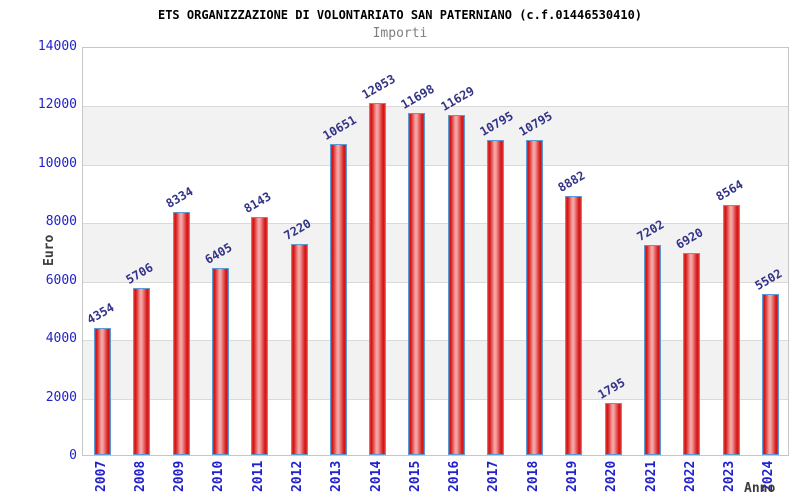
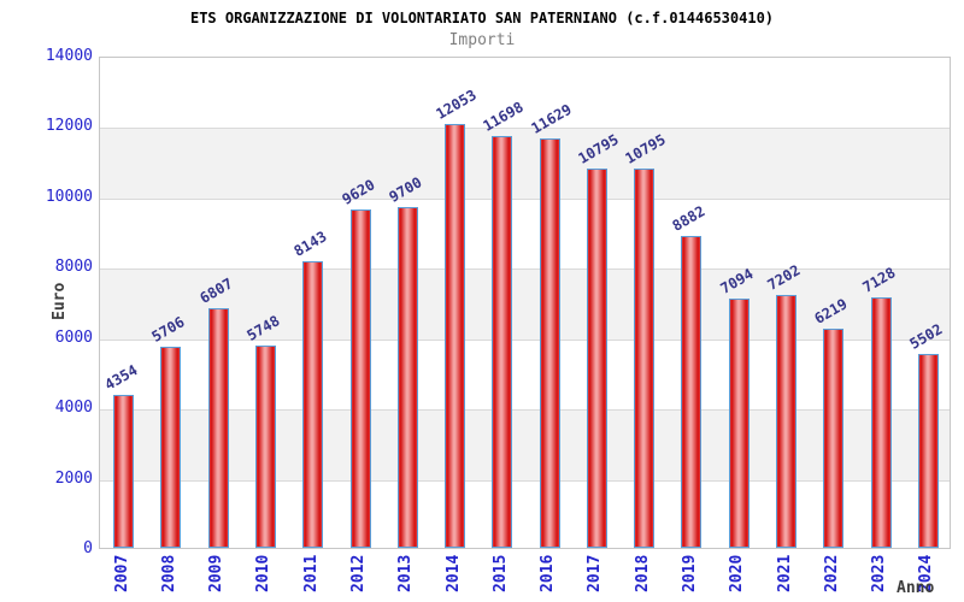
2009: 8334 -> 6807
2010: 6405 -> 5748
2012: 7220 -> 9620
2013: 10651 -> 9700
2020: 1795 -> 7094
2022: 6920 -> 6219
2023: 8564 -> 7128
